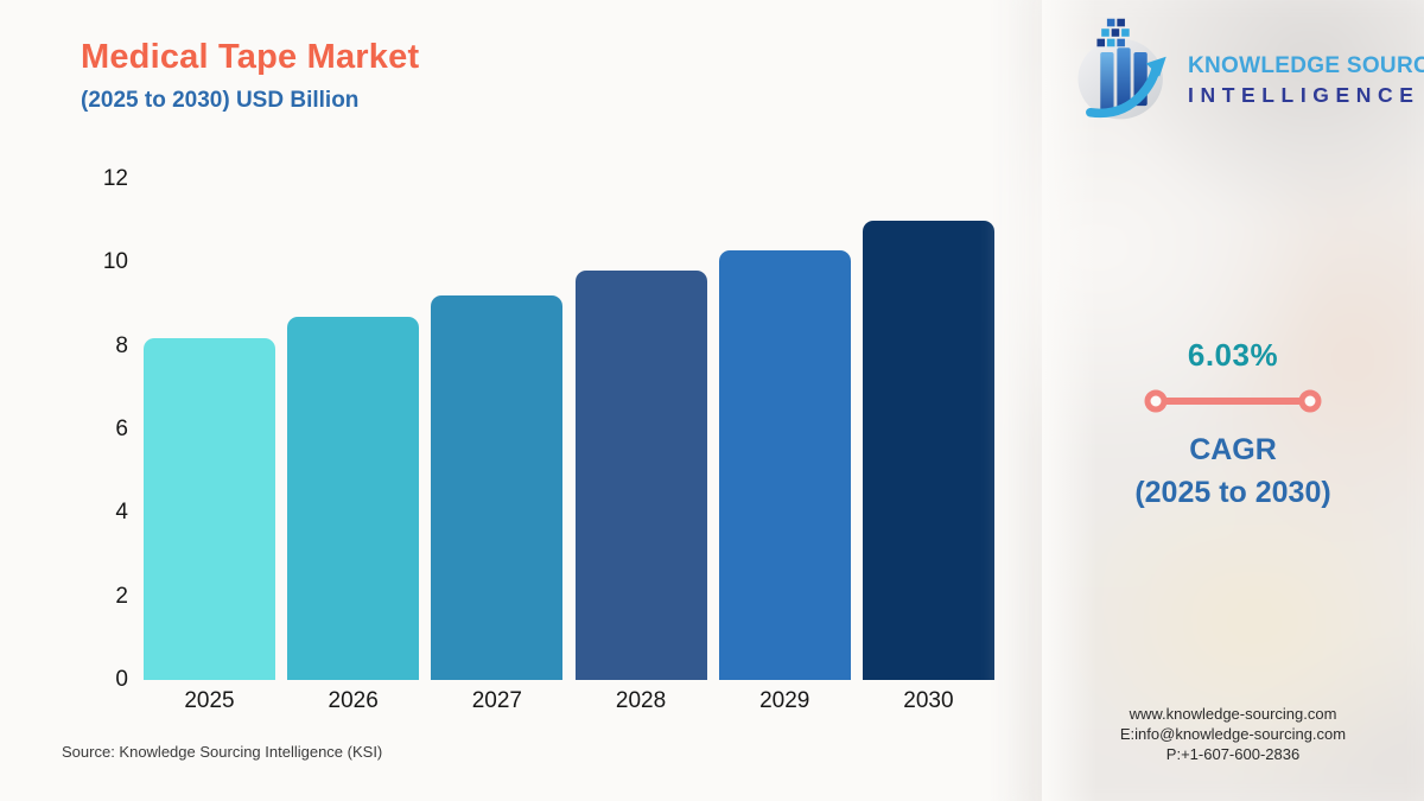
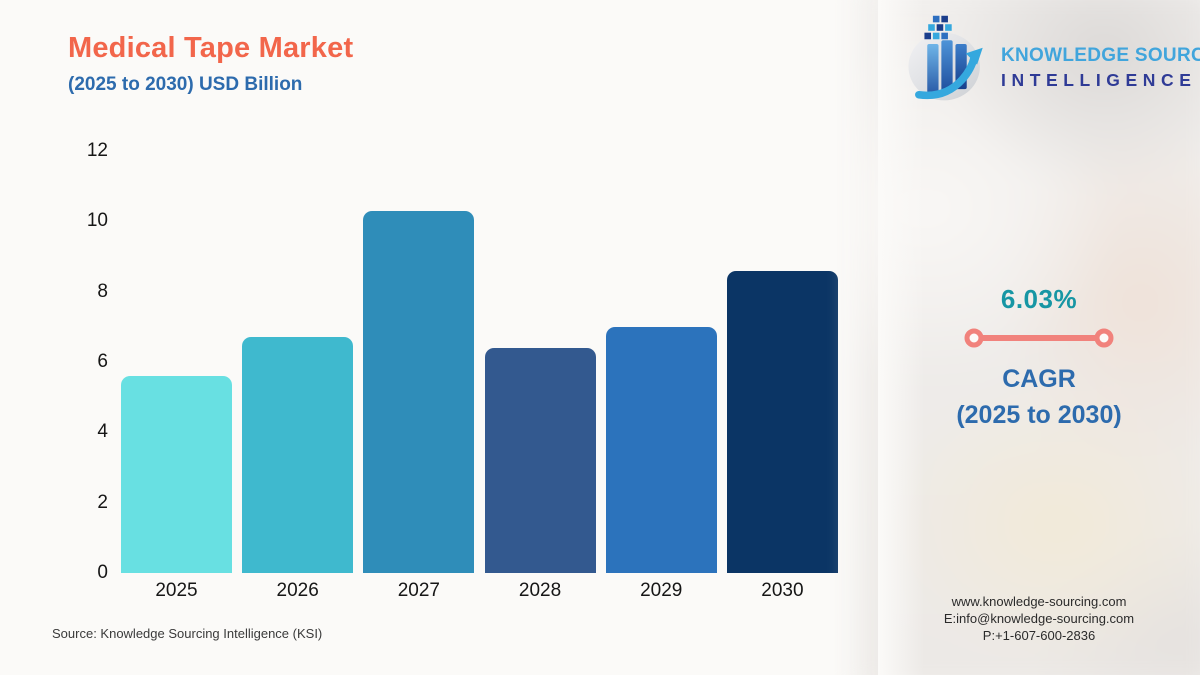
2025: 8.2 -> 5.6
2026: 8.7 -> 6.7
2027: 9.2 -> 10.3
2028: 9.8 -> 6.4
2029: 10.3 -> 7.0
2030: 11.0 -> 8.6
